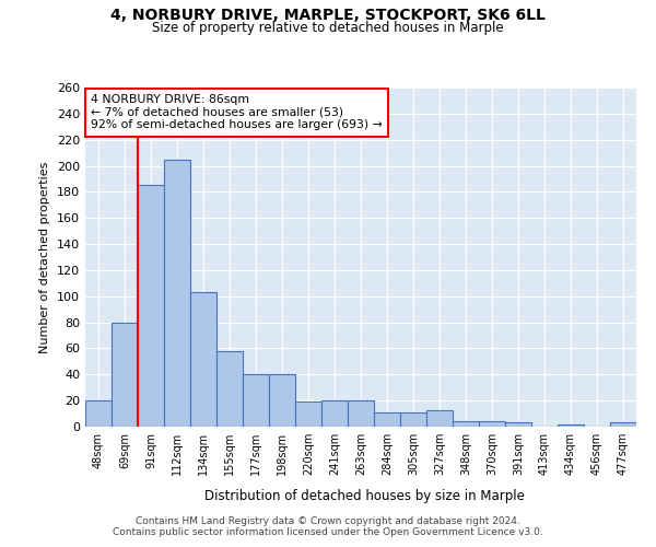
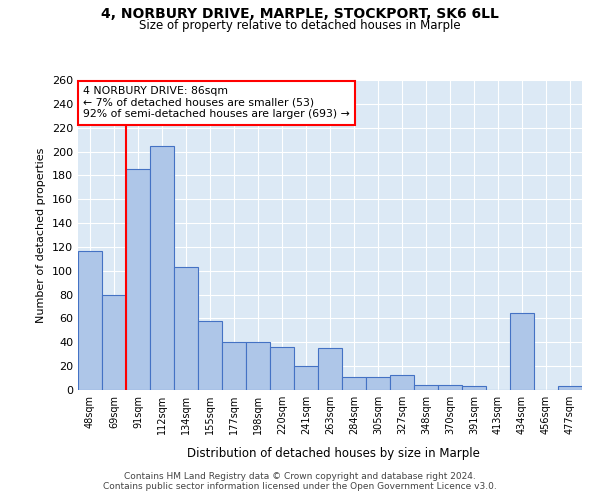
48sqm: 20 -> 117
220sqm: 19 -> 36
263sqm: 20 -> 35
434sqm: 2 -> 65
